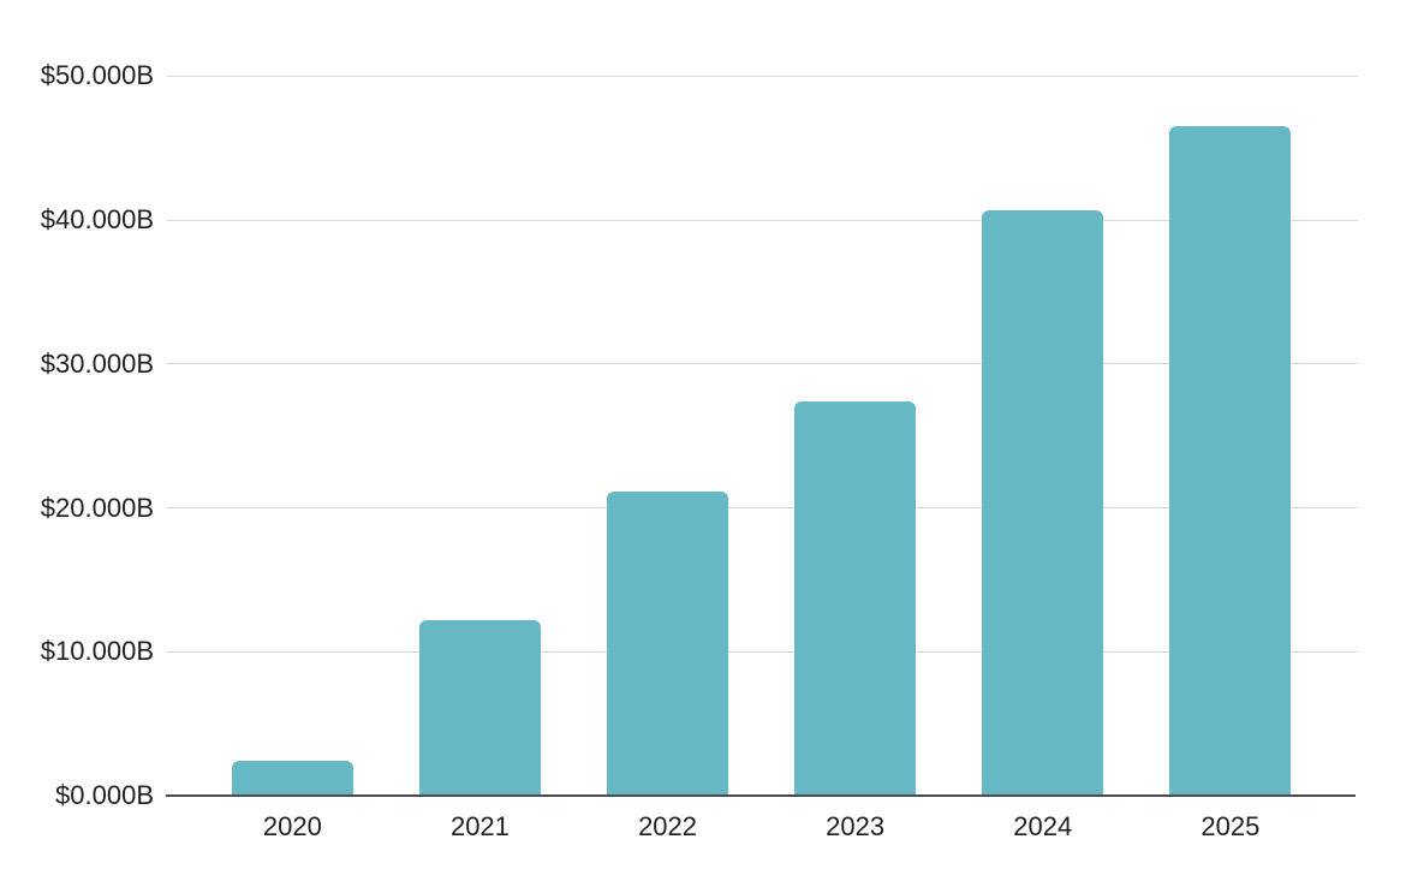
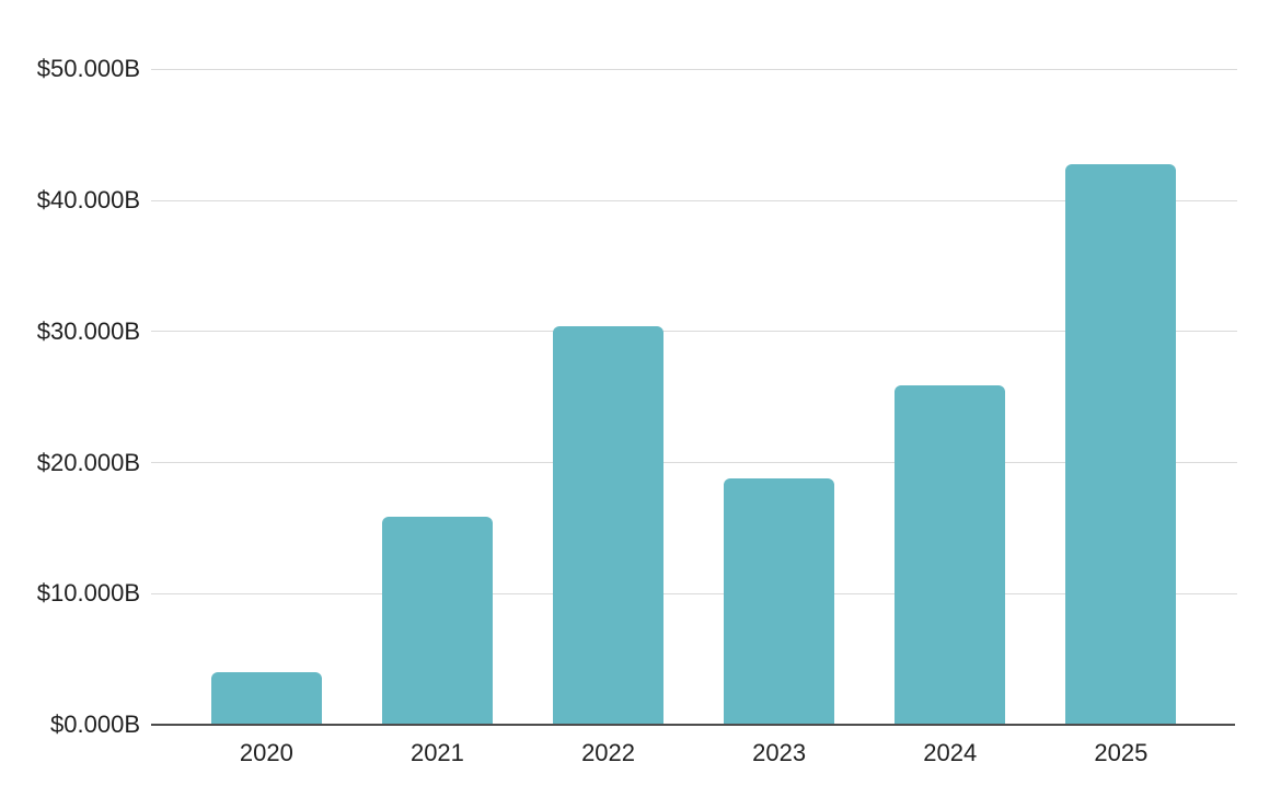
2020: $2.4B -> $4.0B
2021: $12.2B -> $15.9B
2022: $21.1B -> $30.4B
2023: $27.4B -> $18.8B
2024: $40.7B -> $25.9B
2025: $46.5B -> $42.8B
